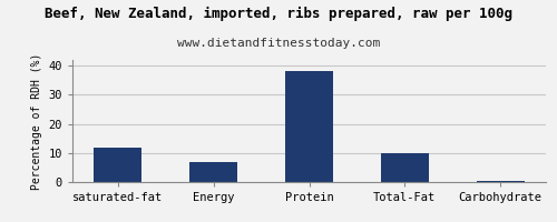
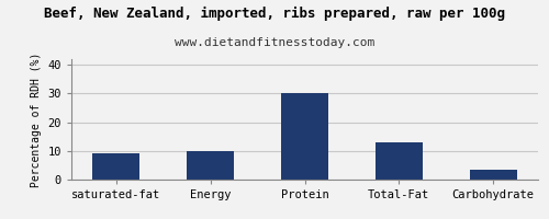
saturated-fat: 12.0 -> 9.0
Energy: 7.0 -> 10.0
Protein: 38.0 -> 30.0
Total-Fat: 10.0 -> 13.0
Carbohydrate: 0.5 -> 3.5
